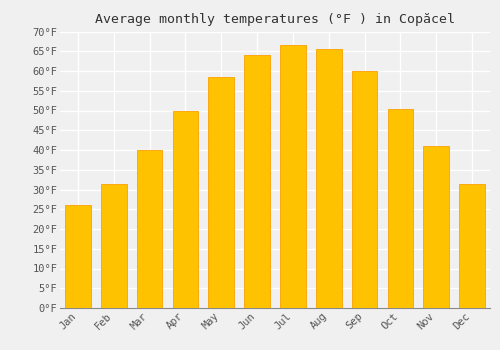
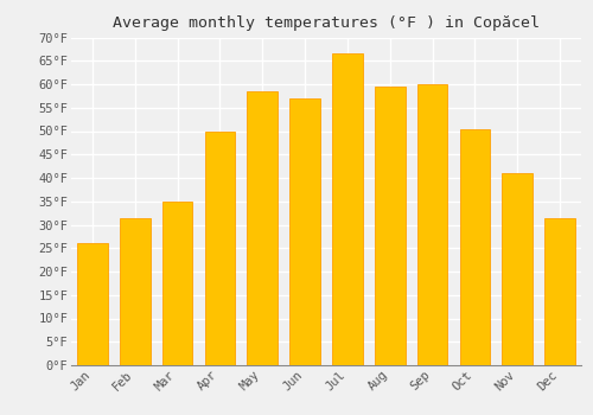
Mar: 40.0°F -> 35.0°F
Jun: 64.0°F -> 57.0°F
Aug: 65.5°F -> 59.5°F
